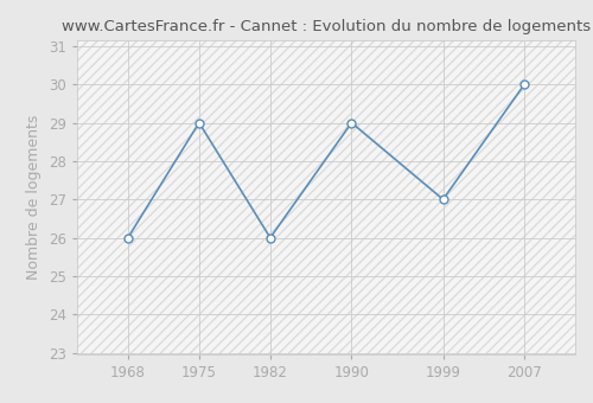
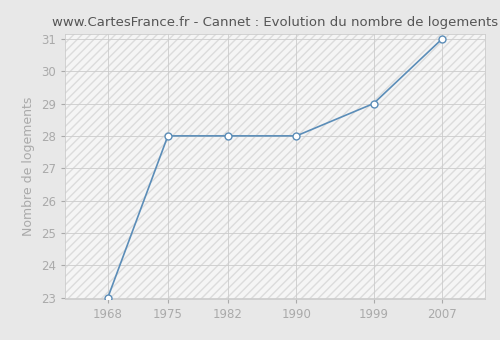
1968: 26 -> 23
1975: 29 -> 28
1982: 26 -> 28
1990: 29 -> 28
1999: 27 -> 29
2007: 30 -> 31
